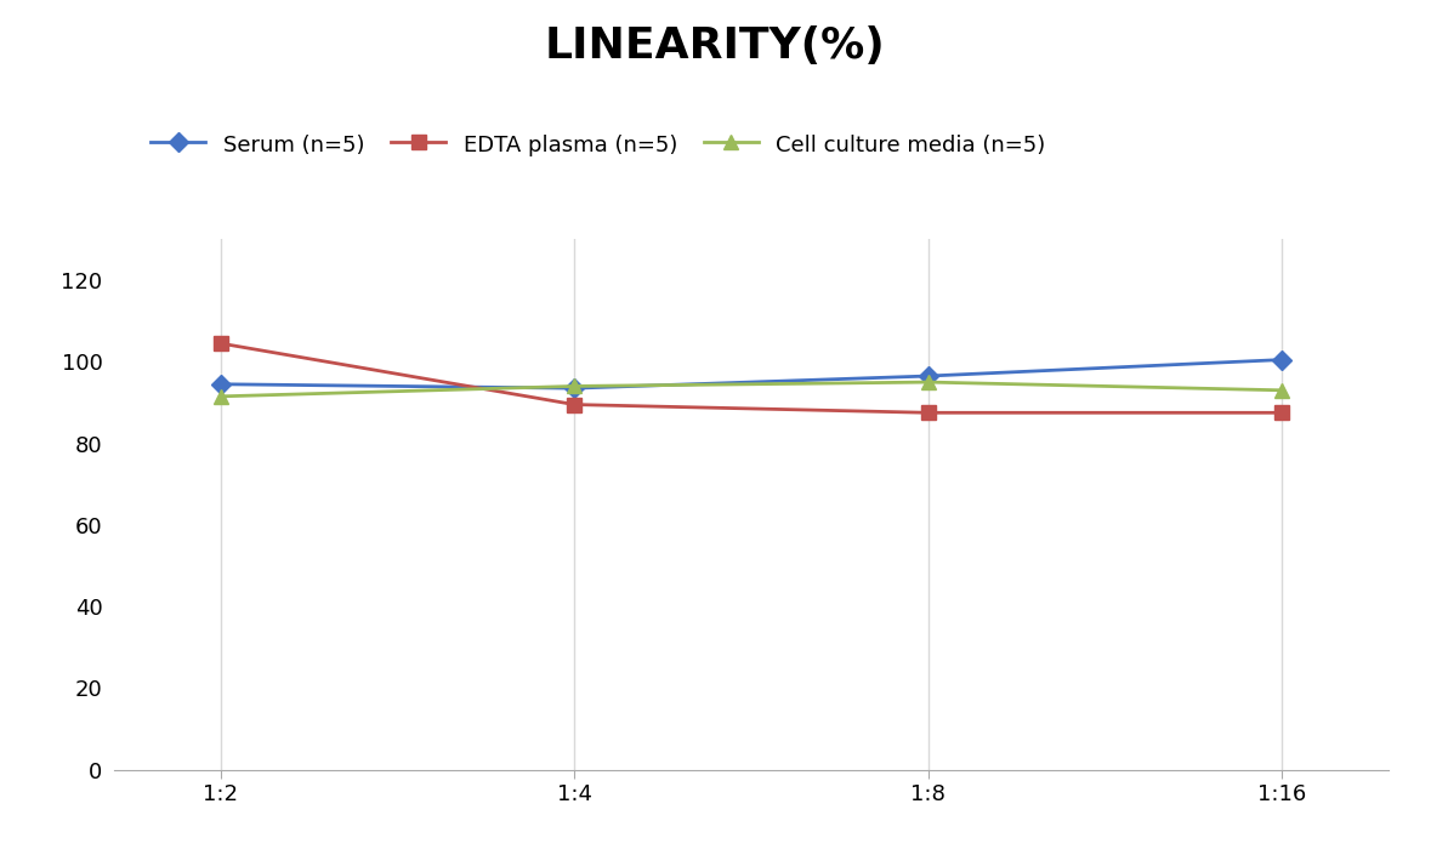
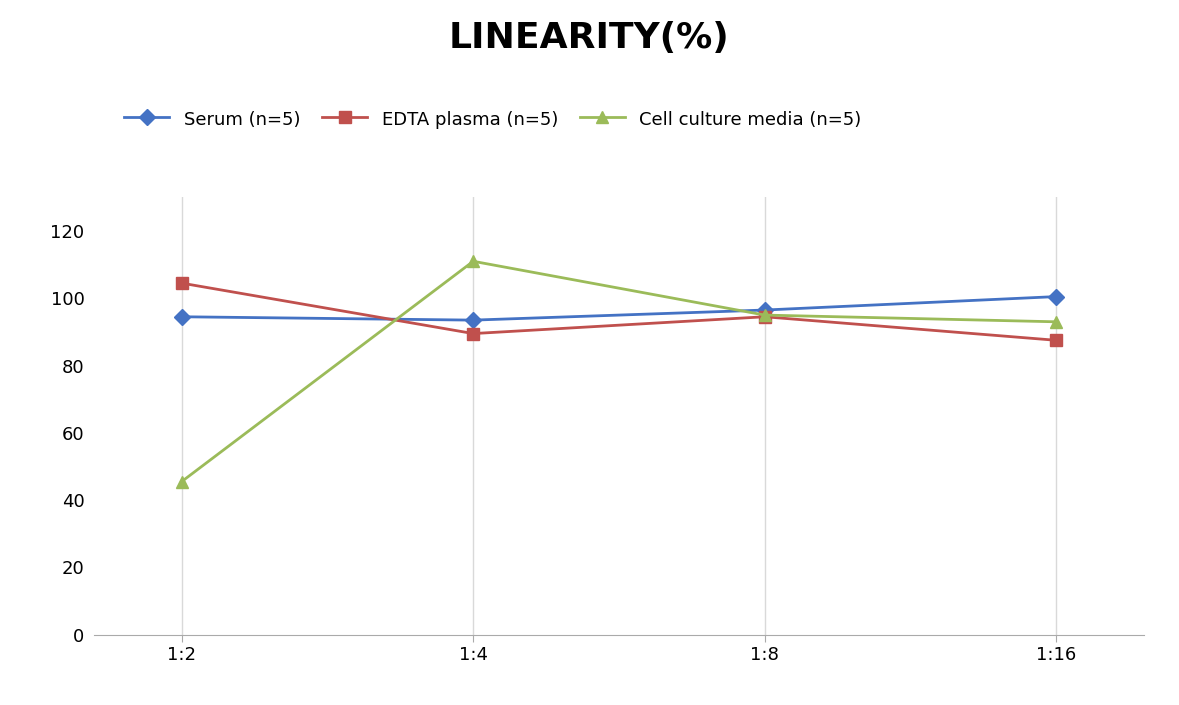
Cell culture media (n=5)/1:2: 91.5 -> 45.5
Cell culture media (n=5)/1:4: 94.0 -> 111.0
EDTA plasma (n=5)/1:8: 87.5 -> 94.5
